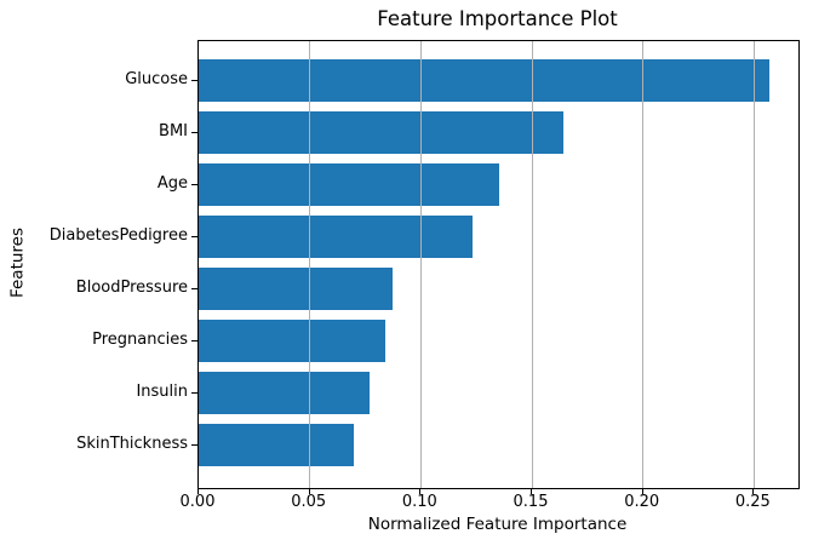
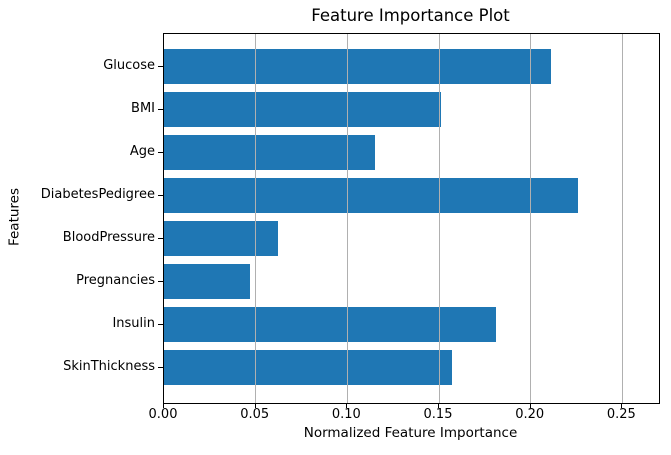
Glucose: 0.257 -> 0.211
BMI: 0.164 -> 0.151
Age: 0.135 -> 0.115
DiabetesPedigree: 0.123 -> 0.226
BloodPressure: 0.087 -> 0.062
Pregnancies: 0.084 -> 0.047
Insulin: 0.077 -> 0.181
SkinThickness: 0.070 -> 0.157
